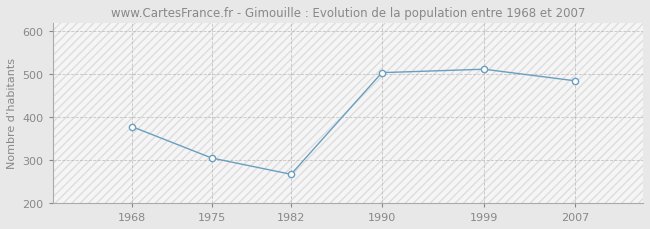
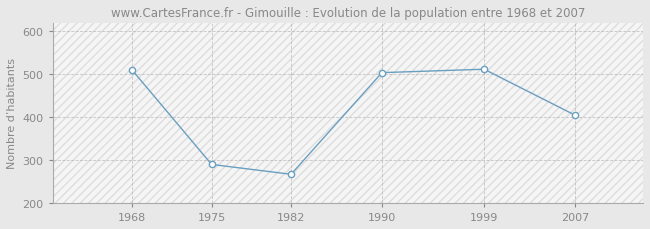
1968: 378 -> 510
1975: 305 -> 290
2007: 485 -> 405
